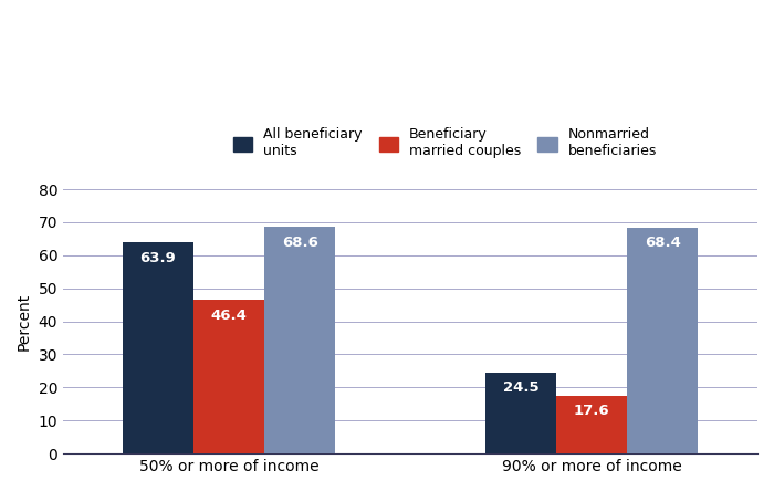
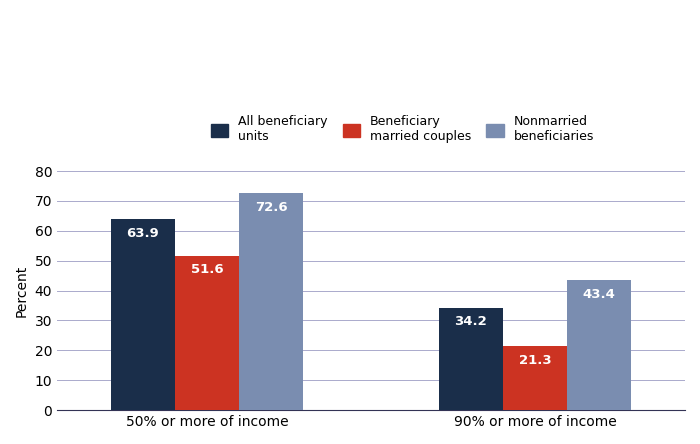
Beneficiary married couples/50% or more of income: 46.4 -> 51.6
Nonmarried beneficiaries/50% or more of income: 68.6 -> 72.6
All beneficiary units/90% or more of income: 24.5 -> 34.2
Beneficiary married couples/90% or more of income: 17.6 -> 21.3
Nonmarried beneficiaries/90% or more of income: 68.4 -> 43.4
